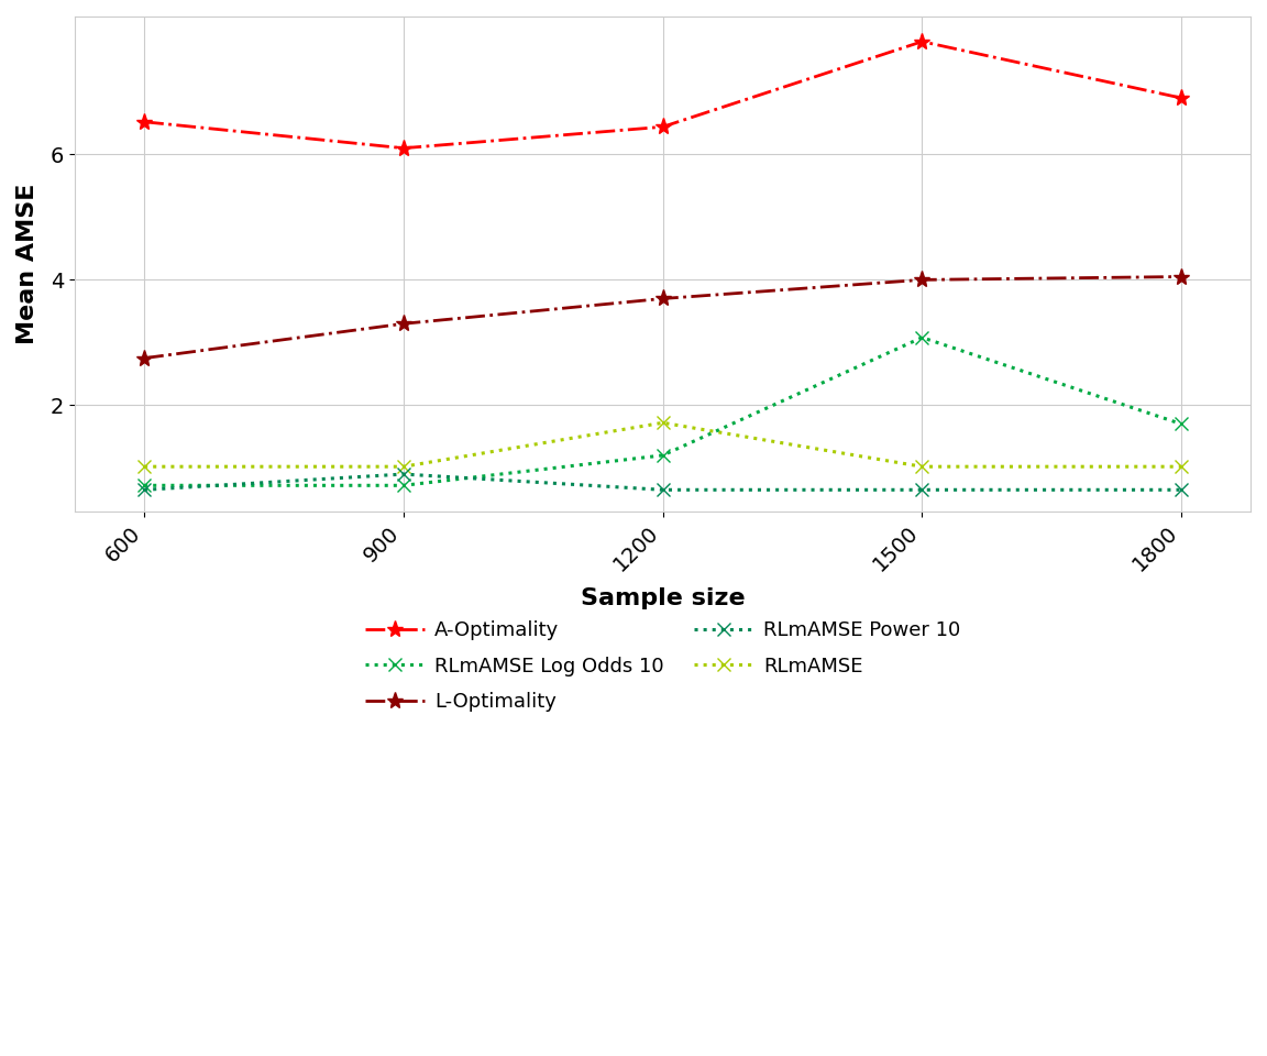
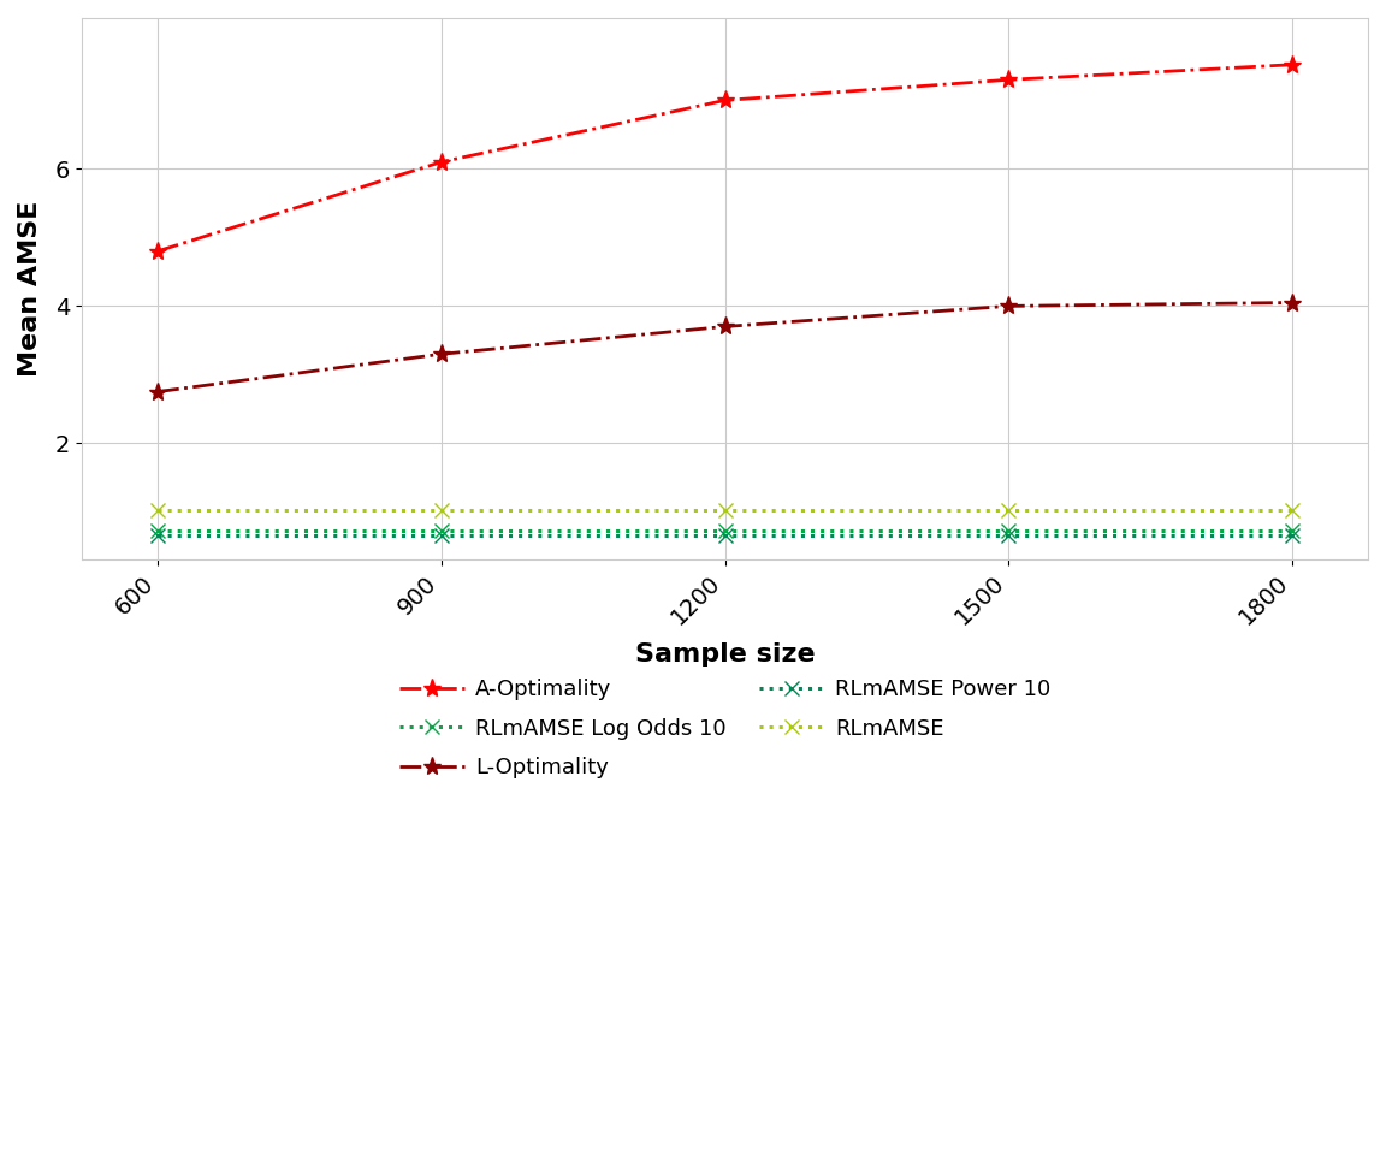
A-Optimality/600: 6.52 -> 4.80
RLmAMSE Power 10/900: 0.90 -> 0.65
A-Optimality/1200: 6.44 -> 7.00
RLmAMSE/1200: 1.72 -> 1.02
RLmAMSE Log Odds 10/1200: 1.20 -> 0.72
A-Optimality/1500: 7.80 -> 7.30
RLmAMSE Log Odds 10/1500: 3.08 -> 0.72
A-Optimality/1800: 6.90 -> 7.52
RLmAMSE Log Odds 10/1800: 1.70 -> 0.72
